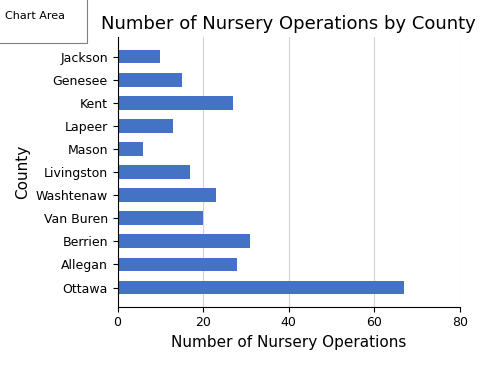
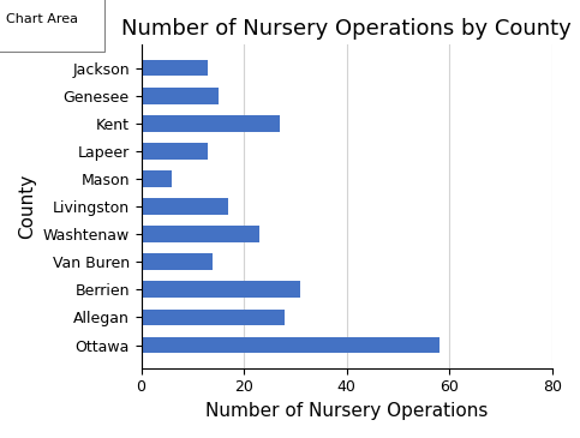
Jackson: 10 -> 13
Van Buren: 20 -> 14
Ottawa: 67 -> 58
